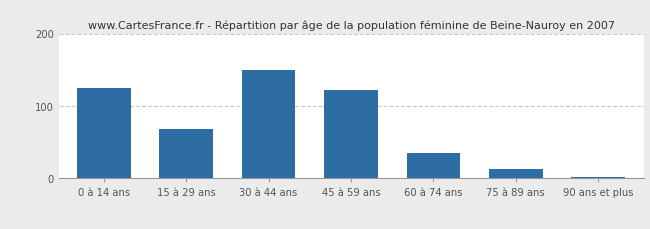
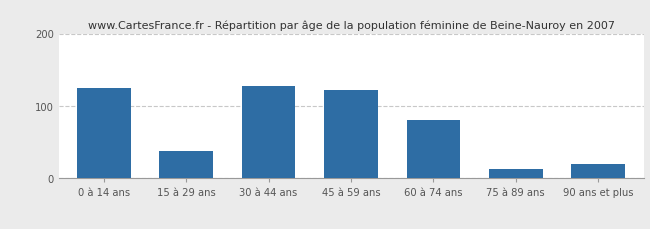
15 à 29 ans: 68 -> 38
30 à 44 ans: 150 -> 128
60 à 74 ans: 35 -> 80
90 ans et plus: 2 -> 20
